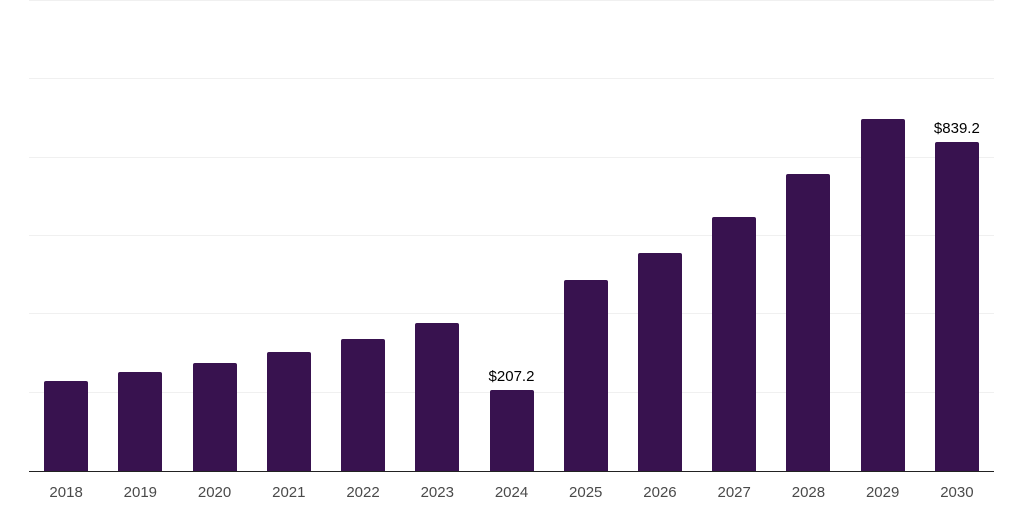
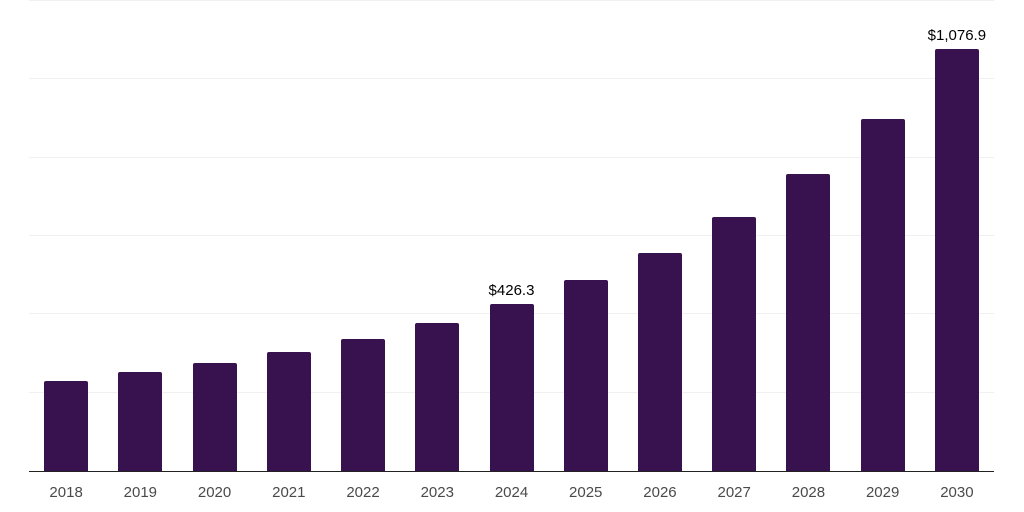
2024: $207.2 -> $426.3
2030: $839.2 -> $1,076.9
